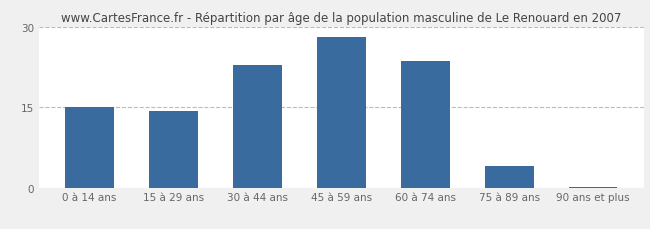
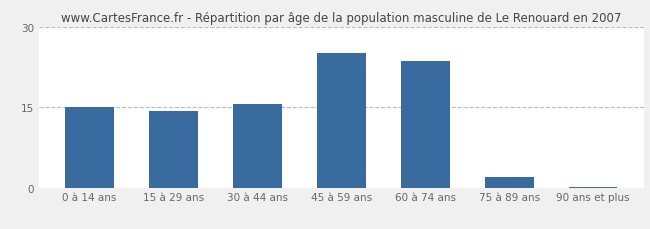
30 à 44 ans: 22.8 -> 15.5
45 à 59 ans: 28.0 -> 25.0
75 à 89 ans: 4.0 -> 2.0
